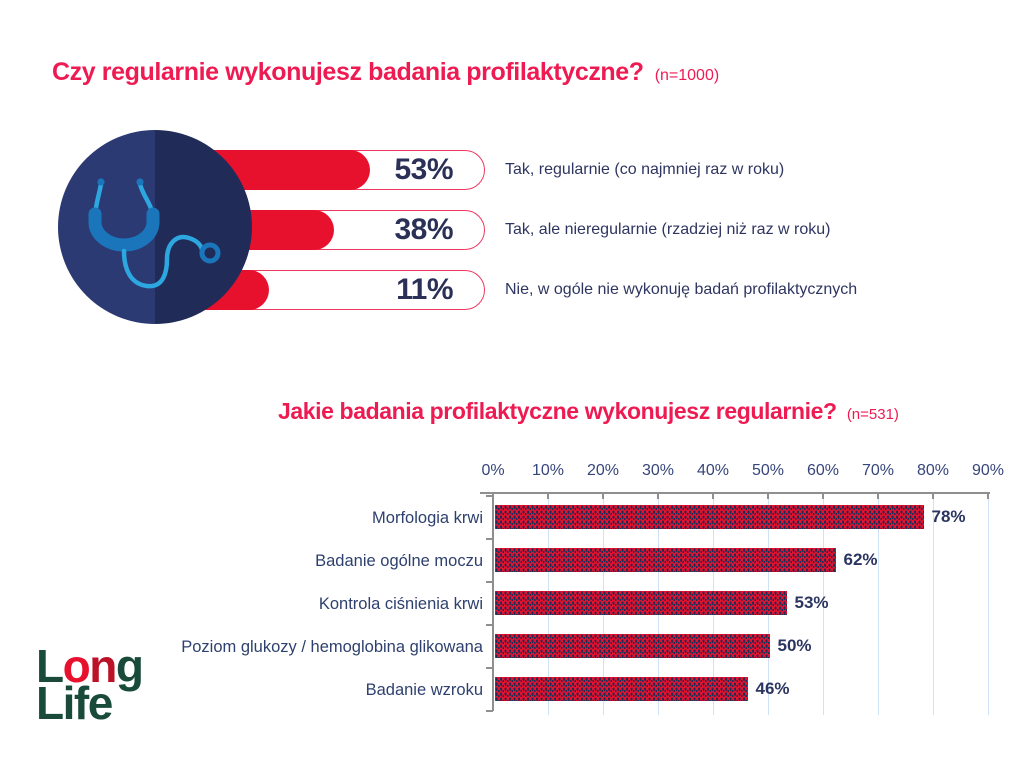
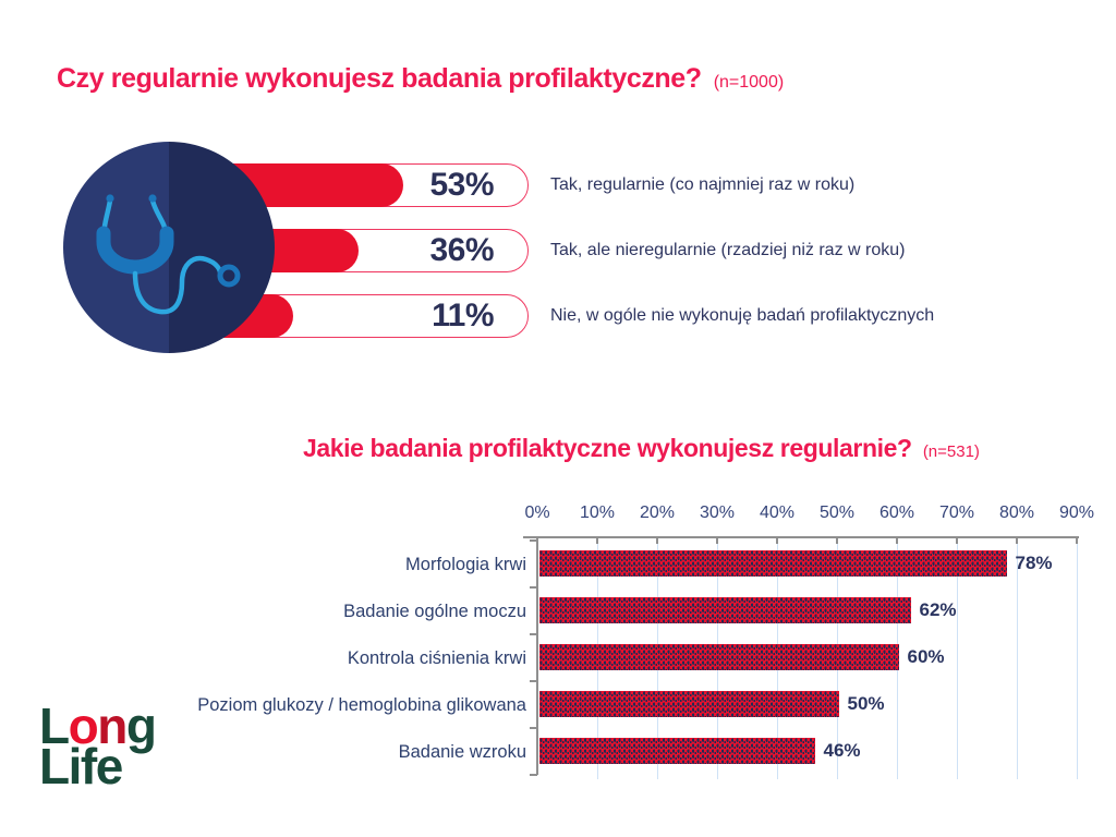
Czy regularnie wykonujesz badania profilaktyczne?/Tak, ale nieregularnie (rzadziej niż raz w roku): 38% -> 36%
Jakie badania profilaktyczne wykonujesz regularnie?/Kontrola ciśnienia krwi: 53% -> 60%
